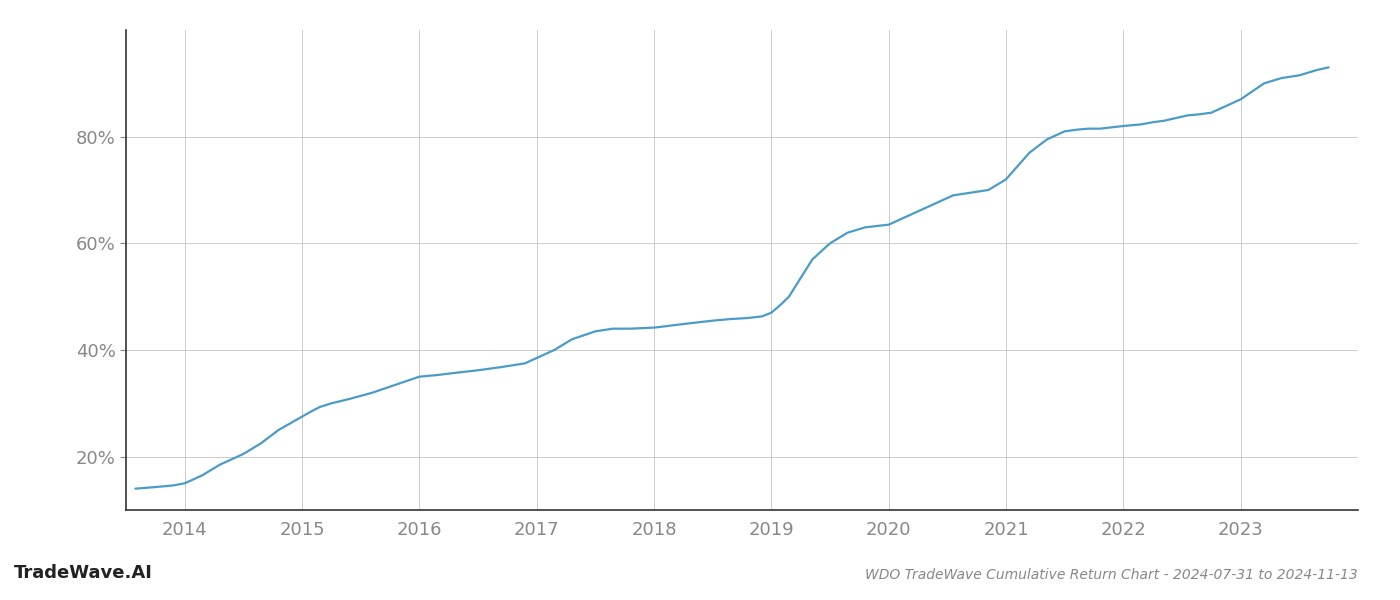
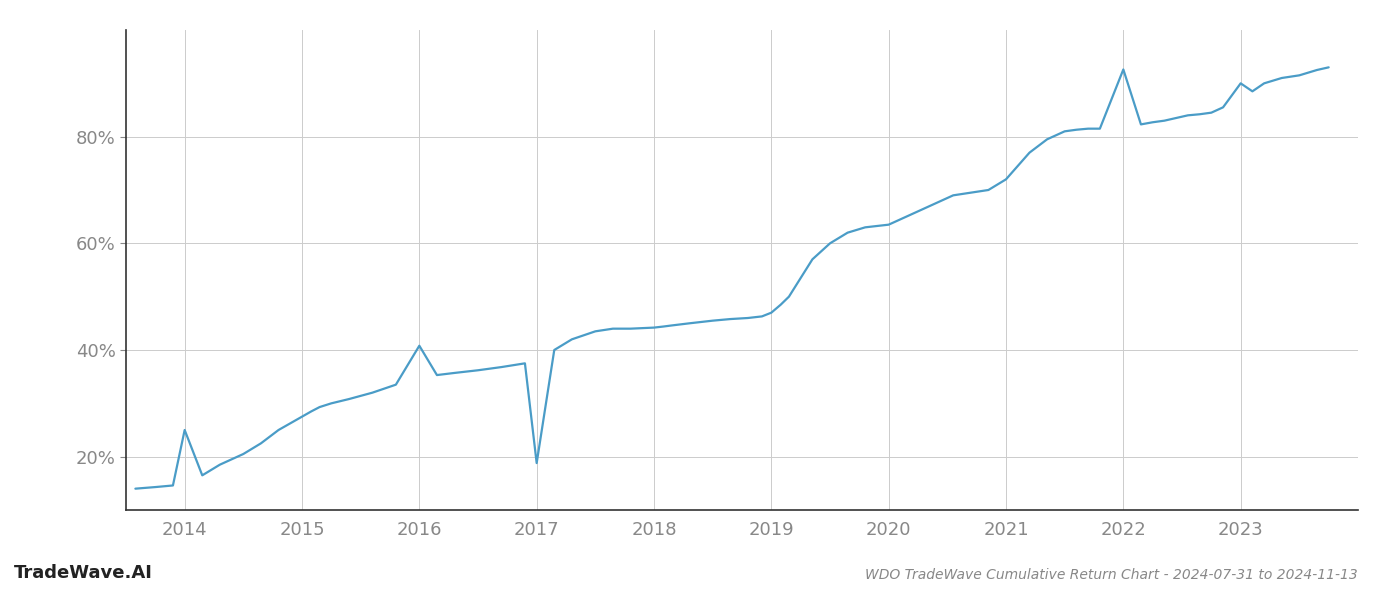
2014: 15.0% -> 25.0%
2016: 35.0% -> 40.8%
2017: 38.5% -> 18.8%
2022: 82.0% -> 92.6%
2023: 87.0% -> 90.0%
